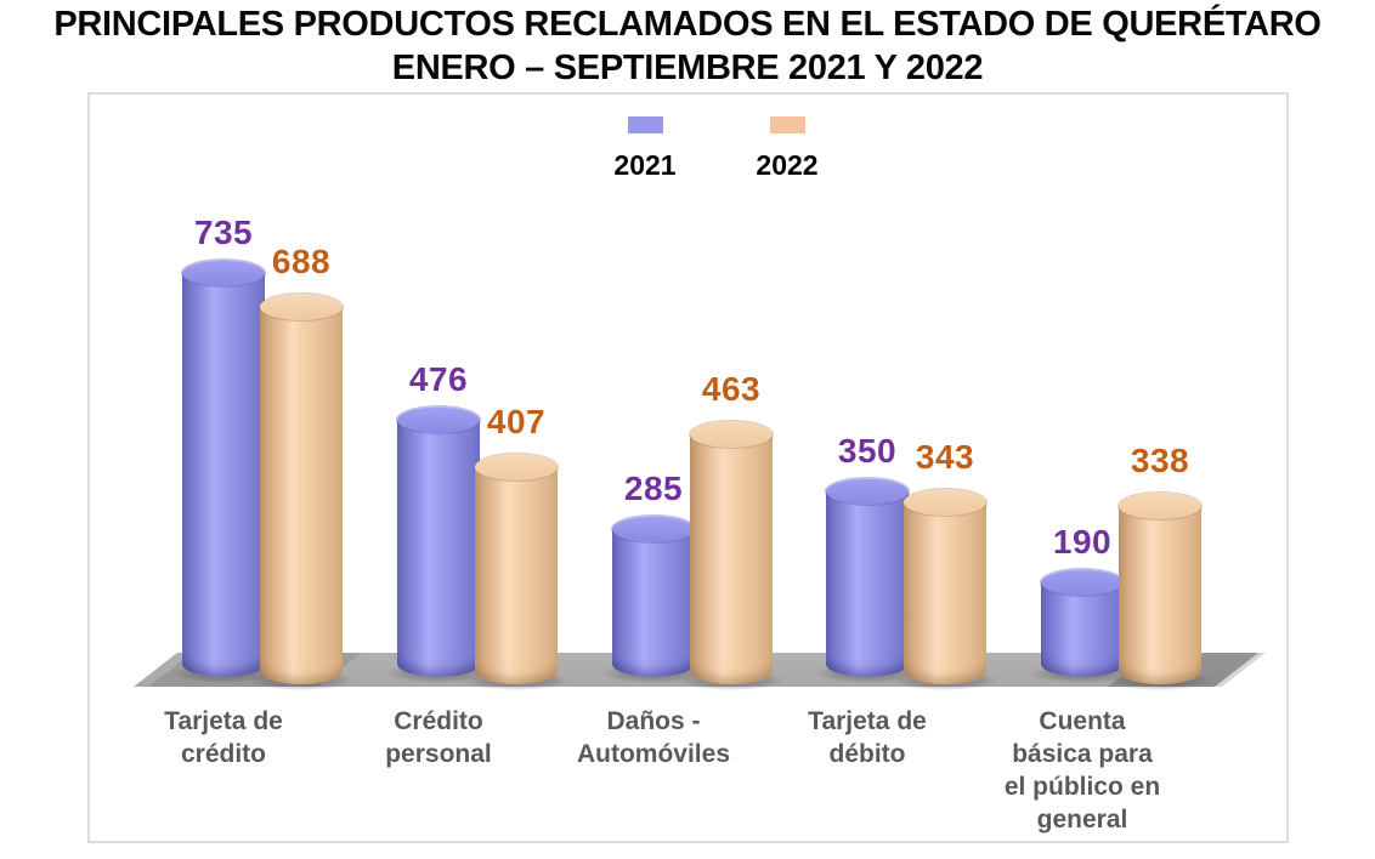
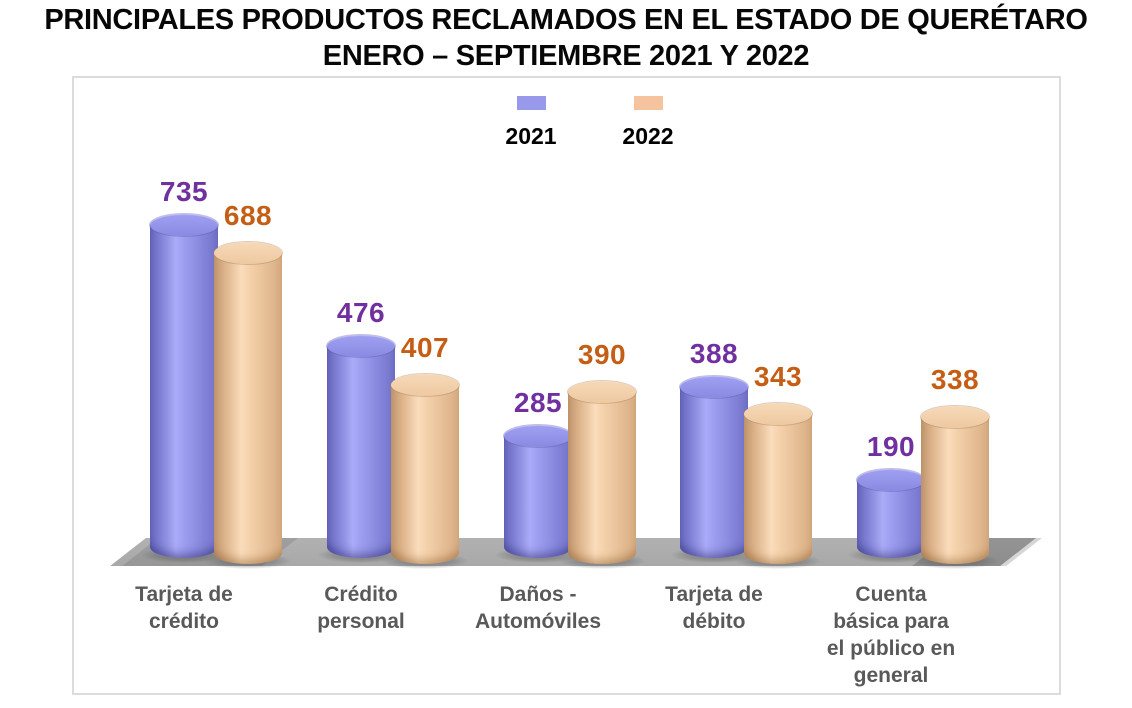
2022/Daños - Automóviles: 463 -> 390
2021/Tarjeta de débito: 350 -> 388
